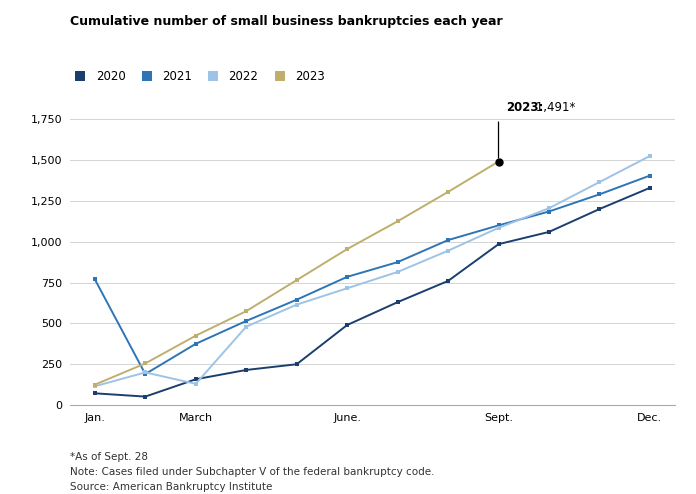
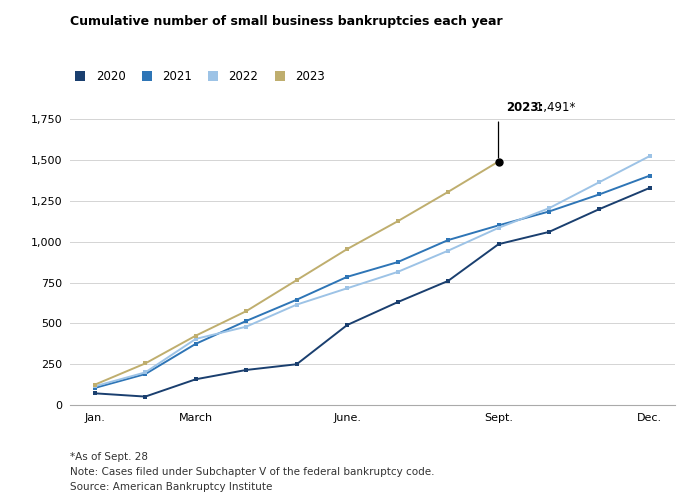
2021/Jan.: 770 -> 100
2022/March: 130 -> 400
